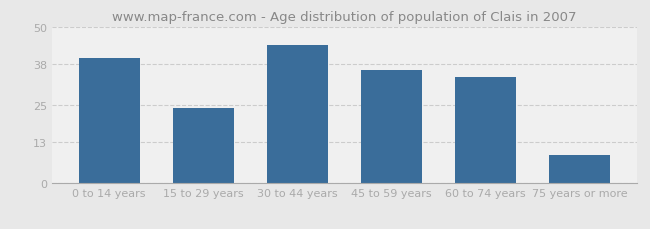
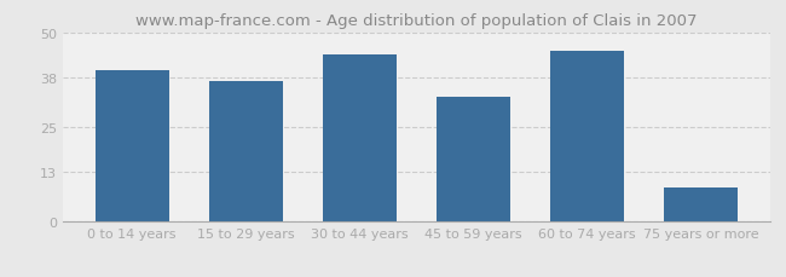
15 to 29 years: 24 -> 37
45 to 59 years: 36 -> 33
60 to 74 years: 34 -> 45
